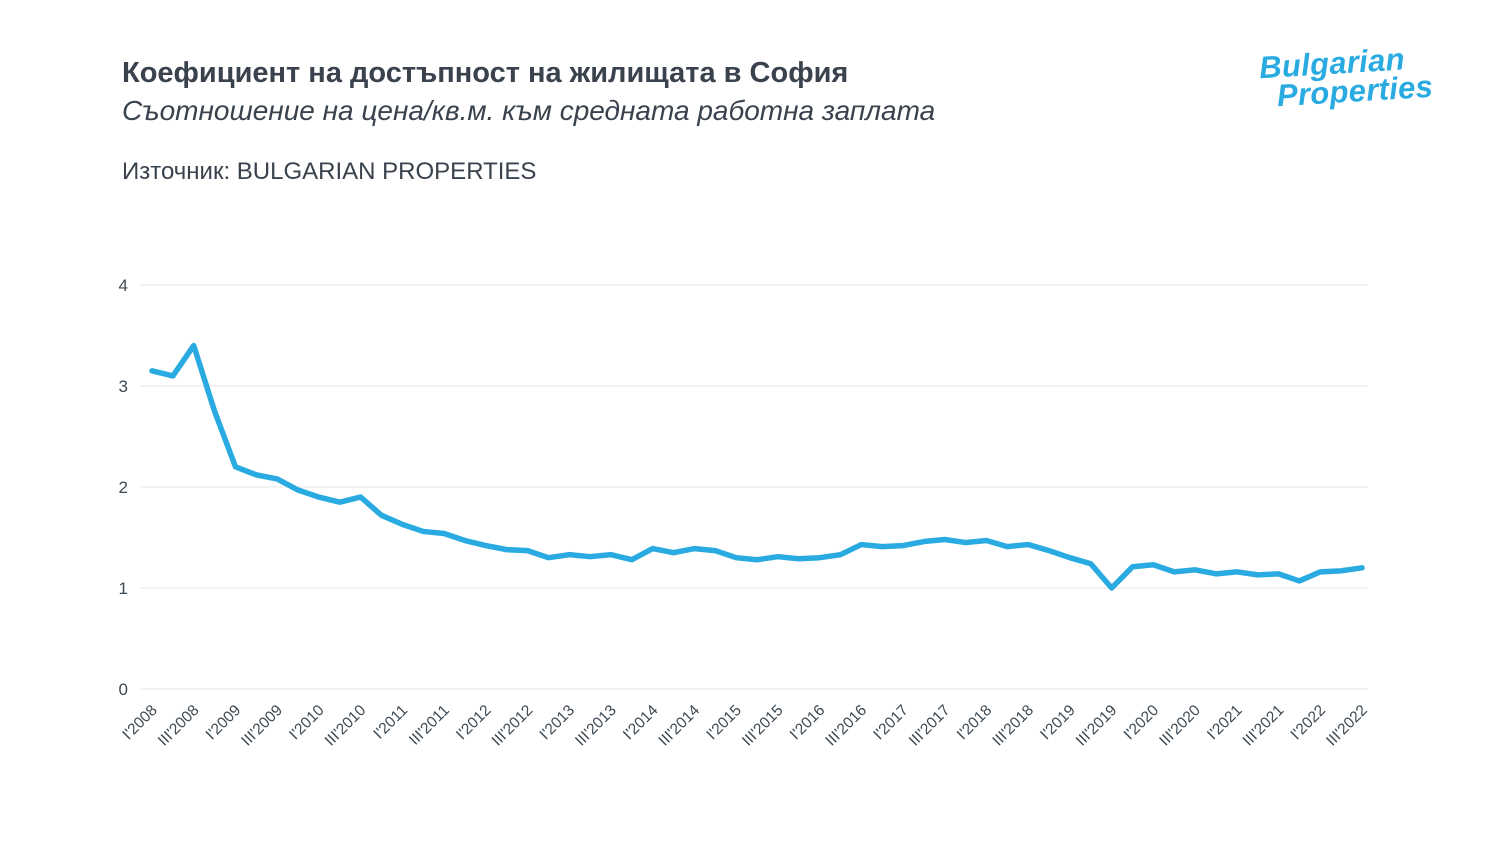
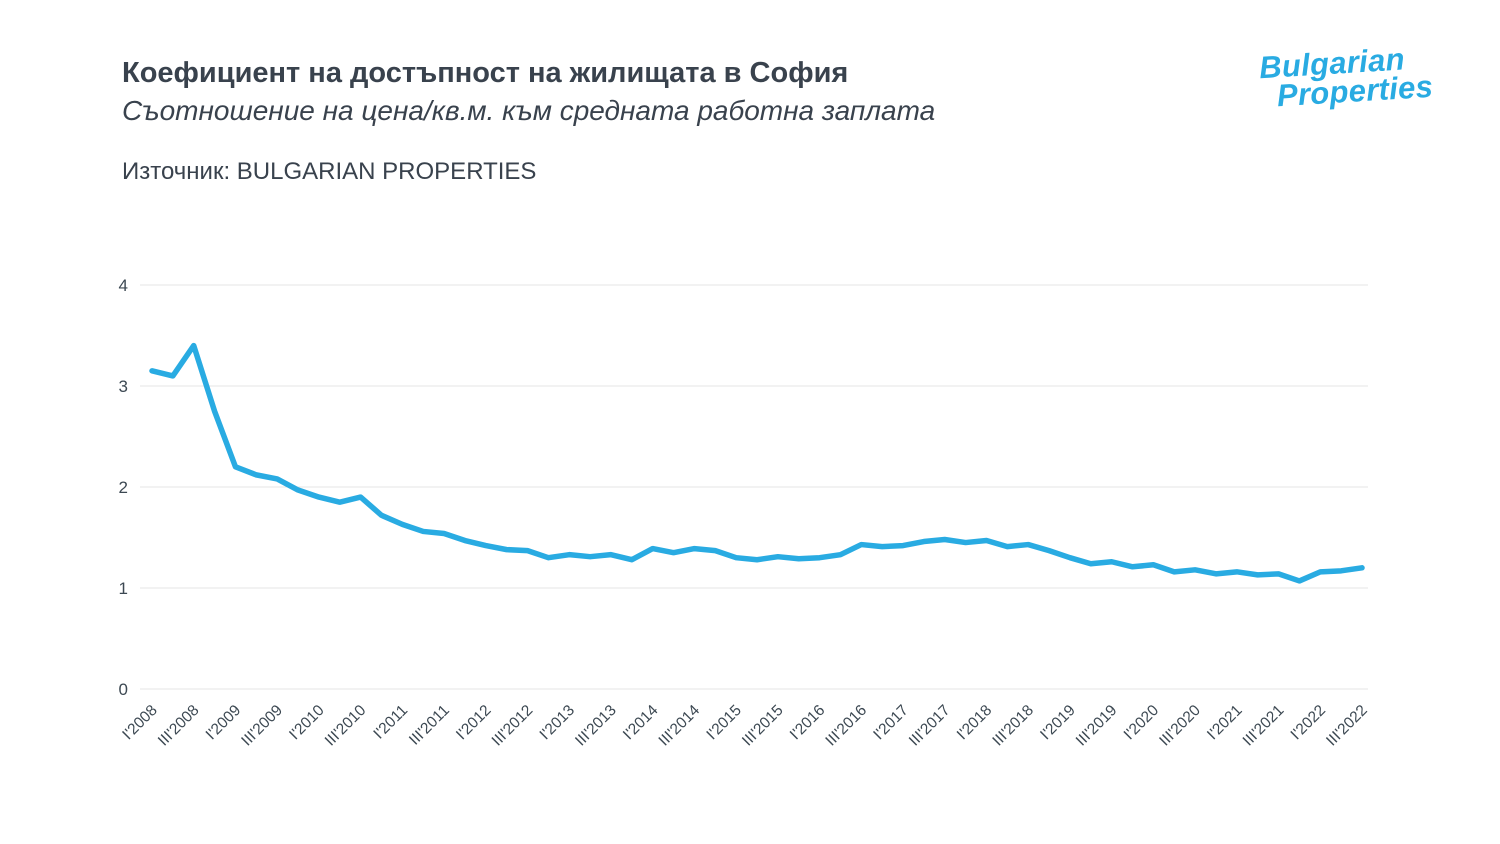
III'2019: 1.00 -> 1.26
